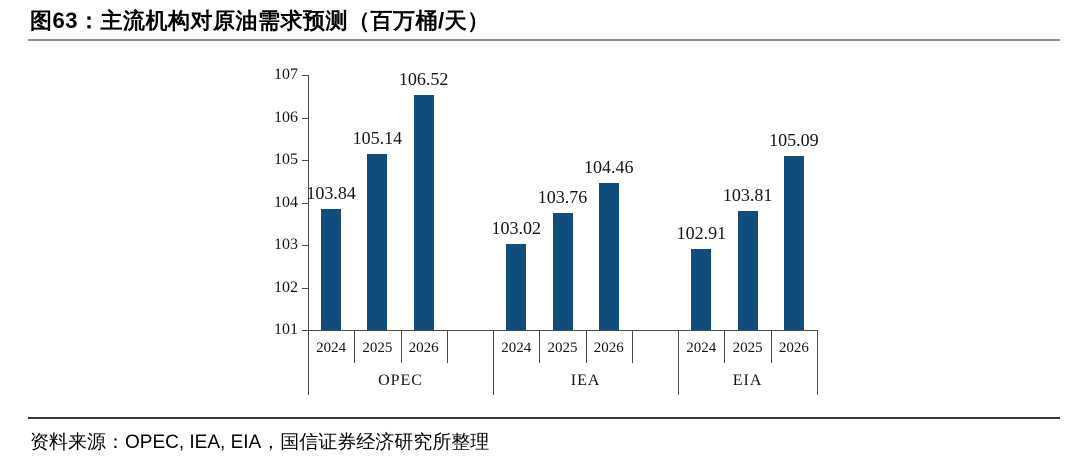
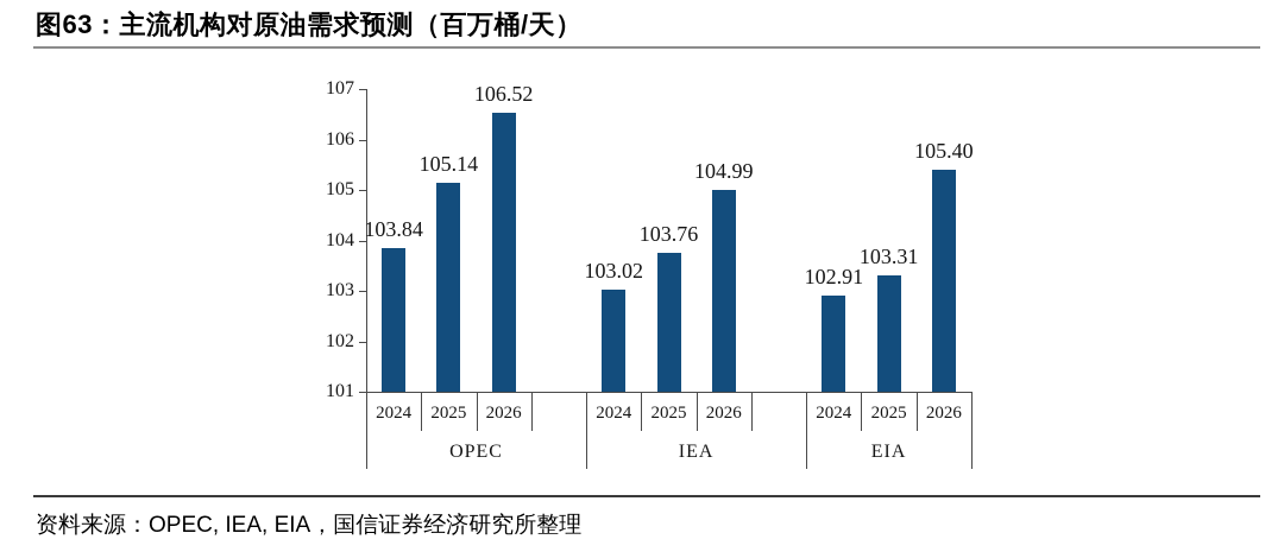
EIA/2025: 103.81 -> 103.31
IEA/2026: 104.46 -> 104.99
EIA/2026: 105.09 -> 105.40
